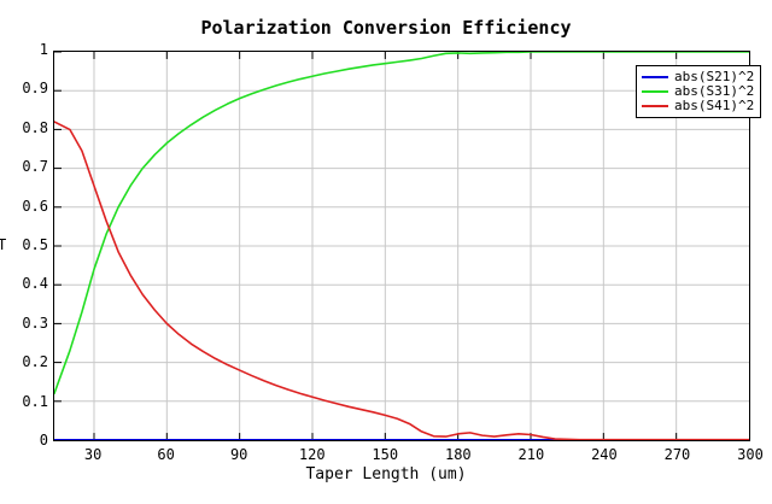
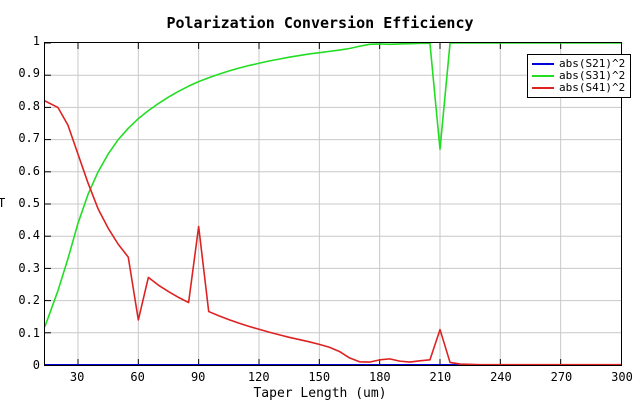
abs(S41)^2/60: 0.30 -> 0.14
abs(S41)^2/90: 0.18 -> 0.43
abs(S31)^2/210: 1.00 -> 0.67
abs(S41)^2/210: 0.01 -> 0.11
